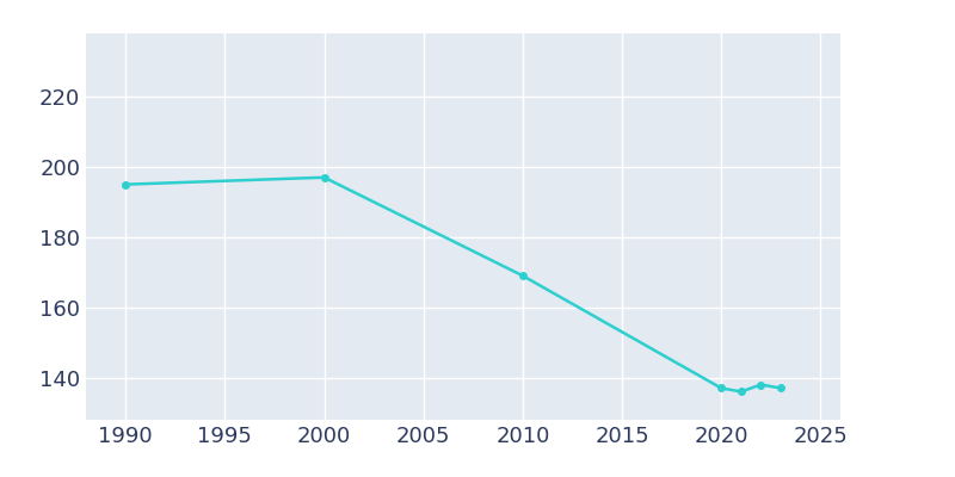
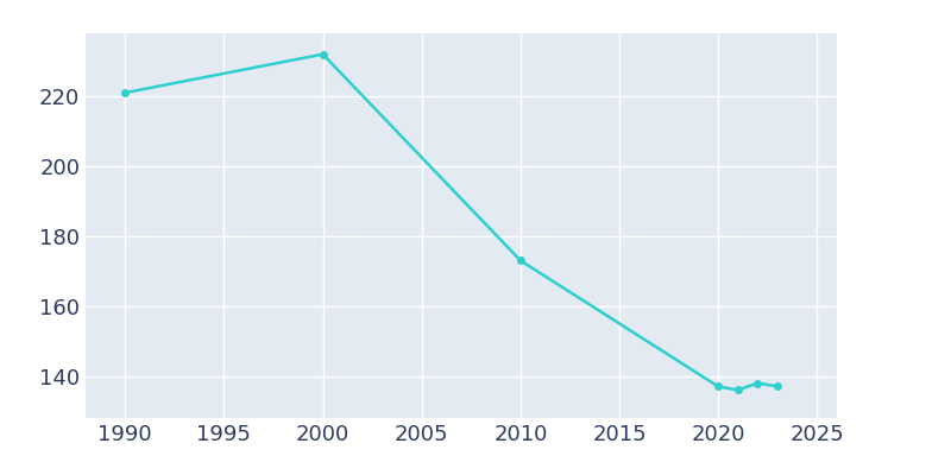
1990: 195 -> 221
2000: 197 -> 232
2010: 169 -> 173
